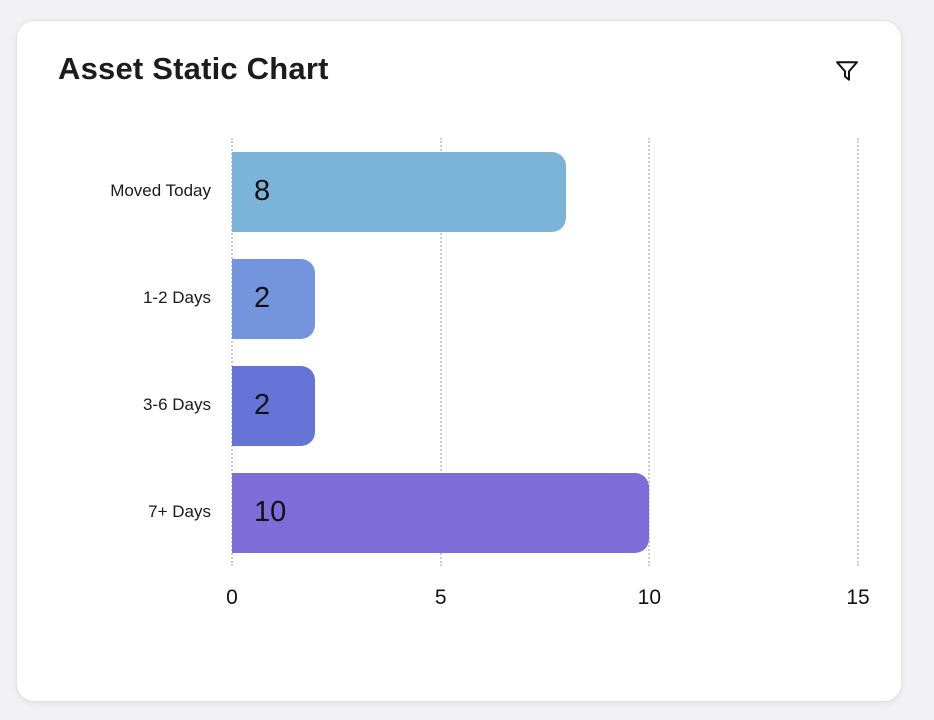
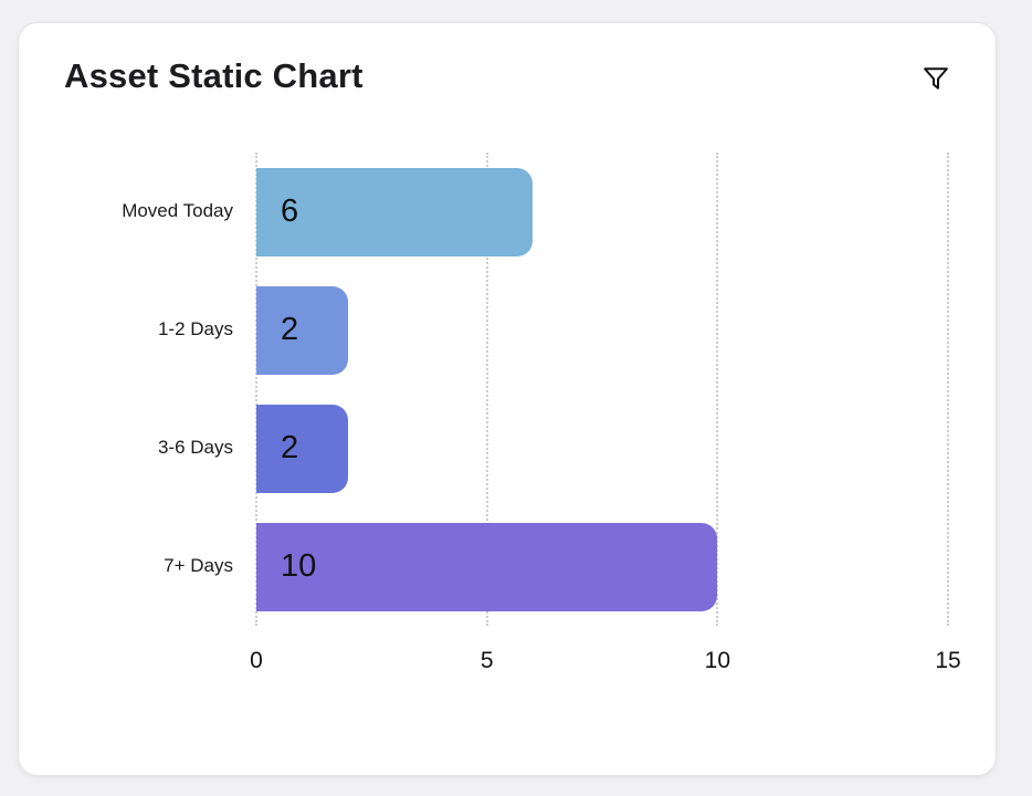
Moved Today: 8 -> 6
